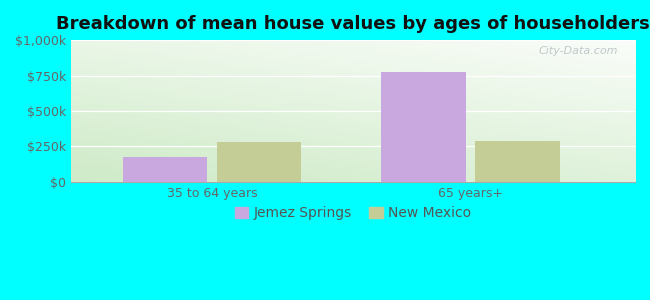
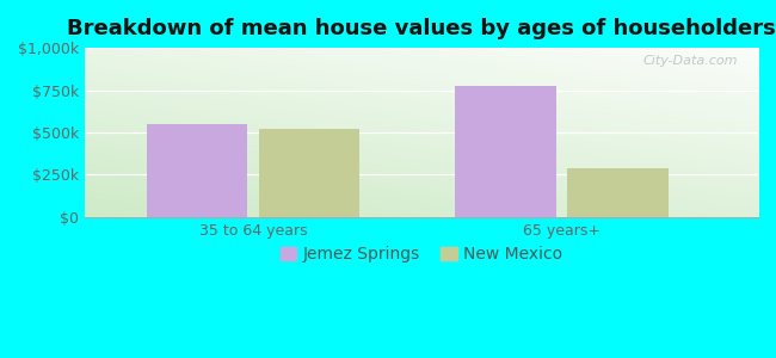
Jemez Springs/35 to 64 years: $180k -> $550k
New Mexico/35 to 64 years: $280k -> $520k
